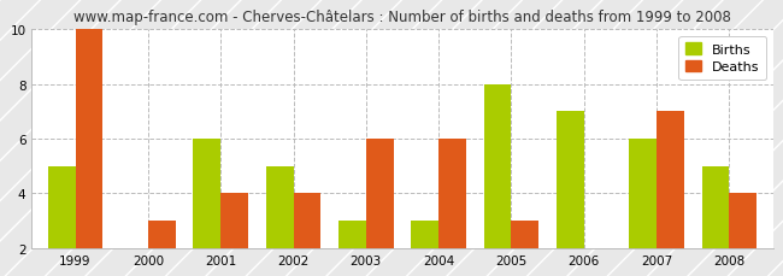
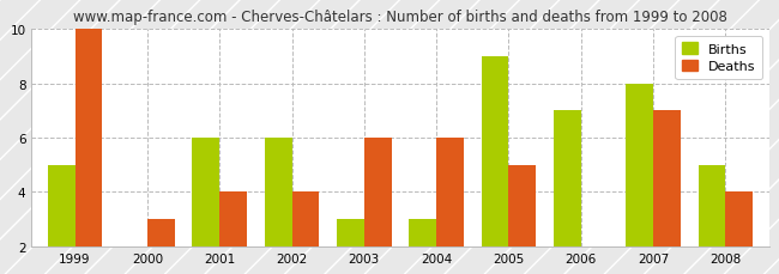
Births/2002: 5 -> 6
Births/2005: 8 -> 9
Deaths/2005: 3 -> 5
Births/2007: 6 -> 8
